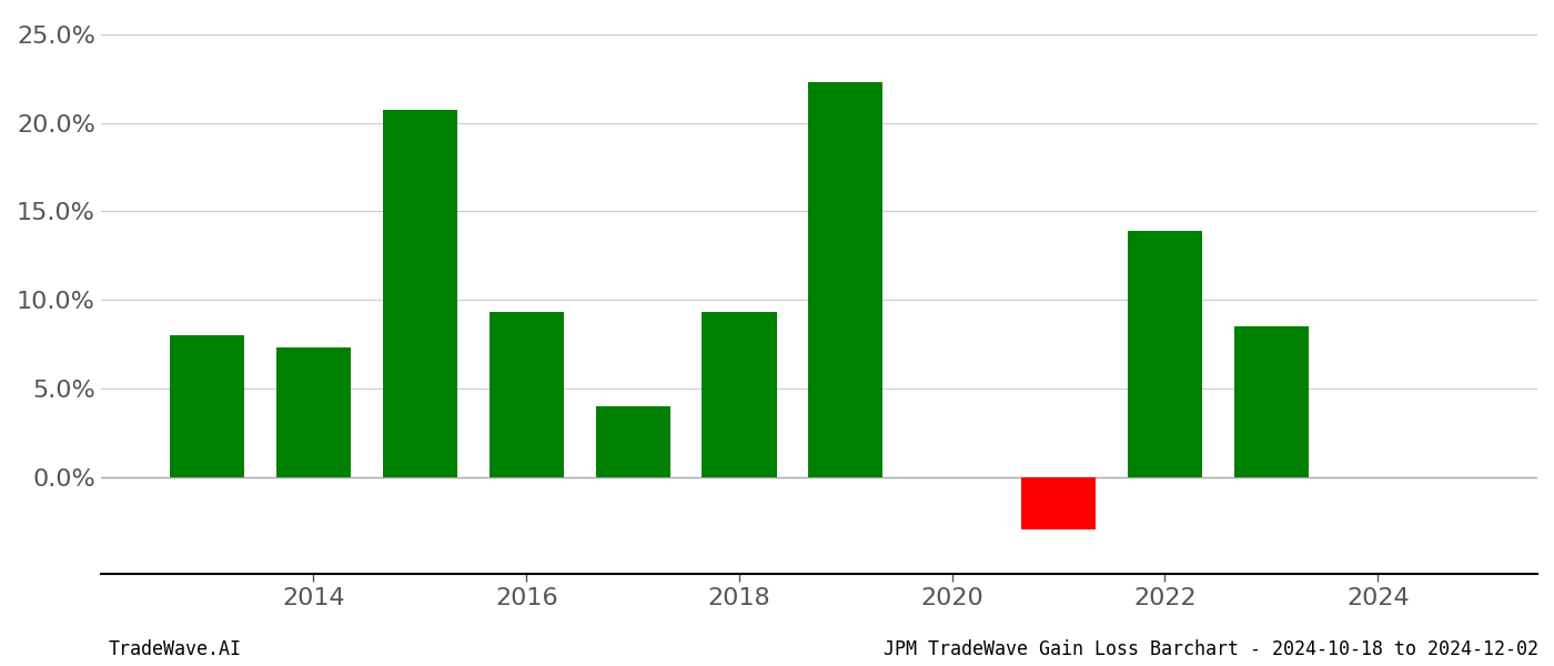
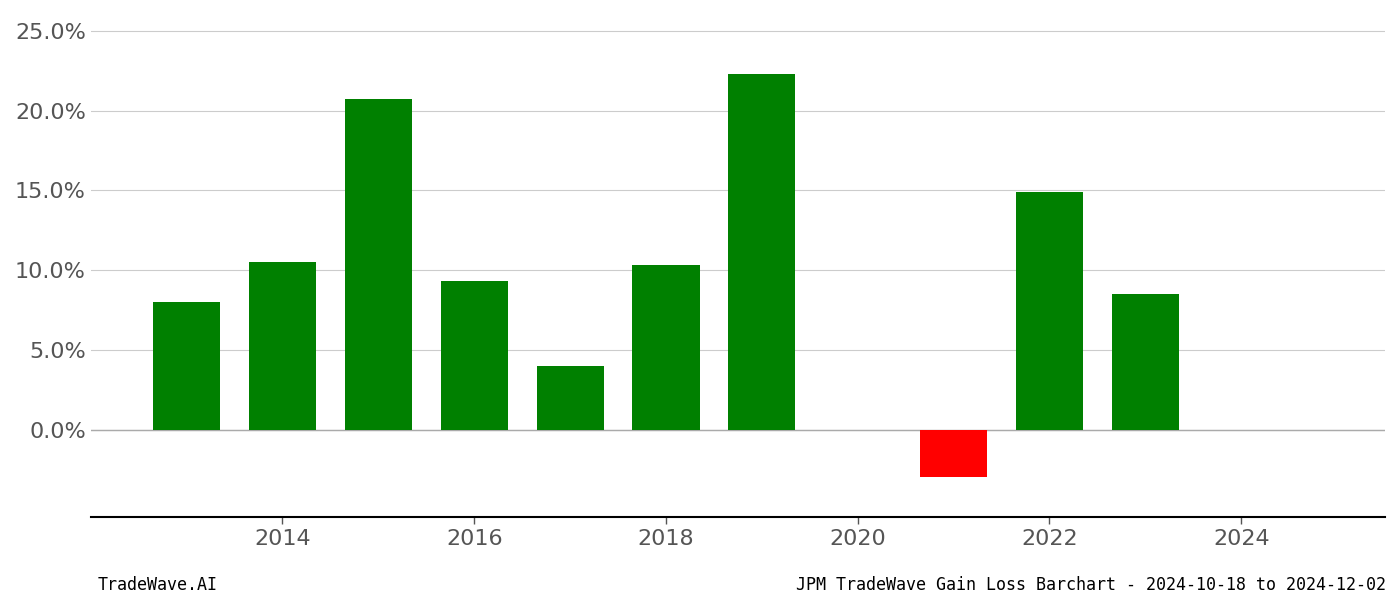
2014: 7.3% -> 10.5%
2018: 9.3% -> 10.3%
2022: 13.9% -> 14.9%
